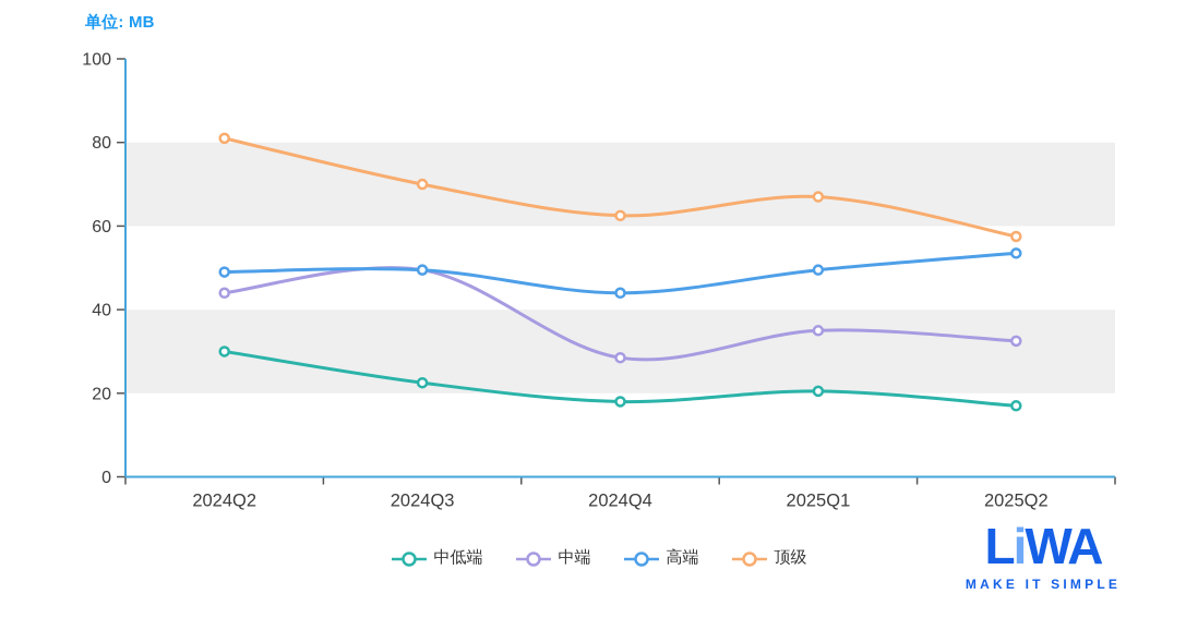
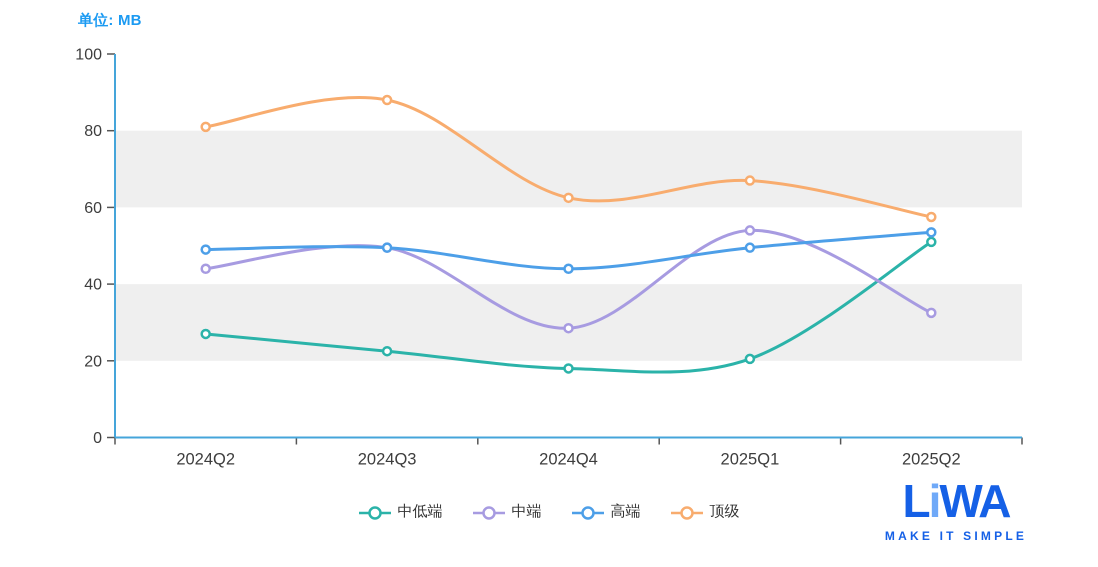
中低端/2024Q2: 30 -> 27
顶级/2024Q3: 70 -> 88
中端/2025Q1: 35 -> 54
中低端/2025Q2: 17 -> 51
